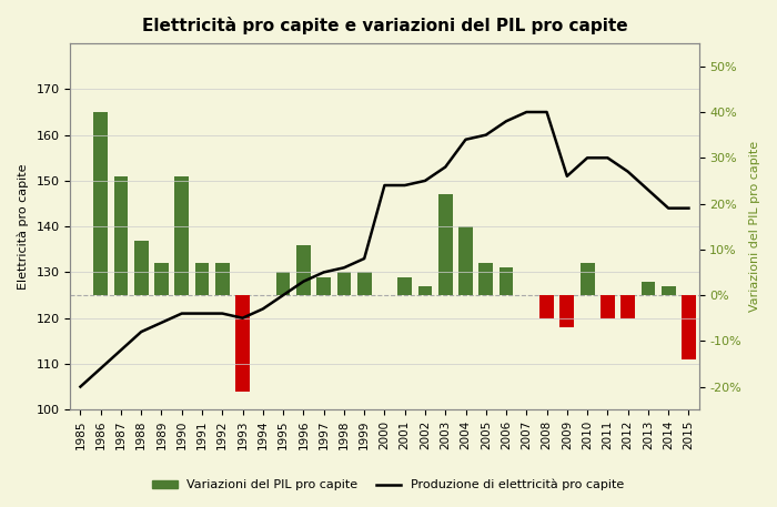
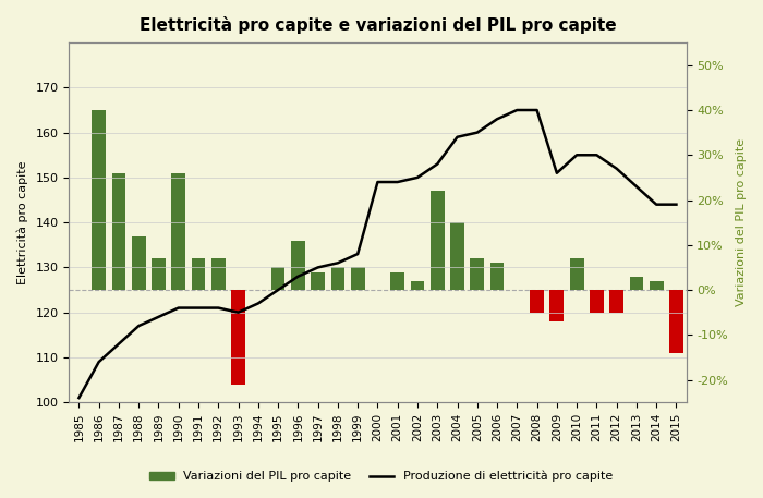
Produzione di elettricità pro capite/1985: 105 -> 101
